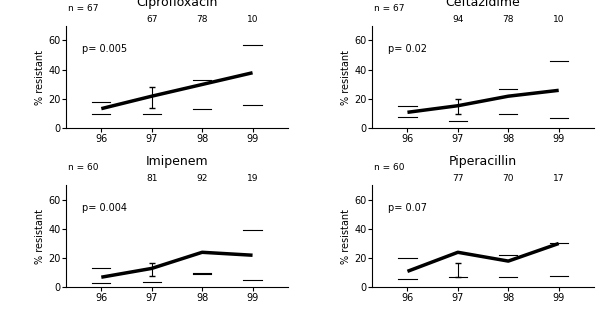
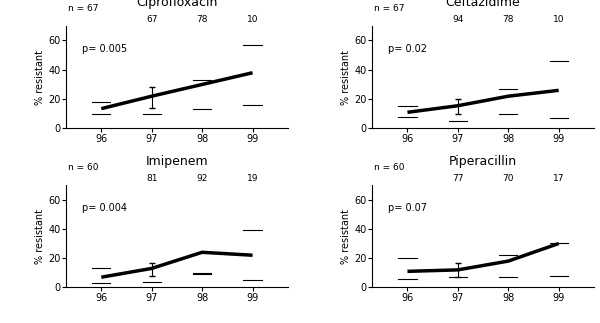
Piperacillin/97: 24 -> 12
